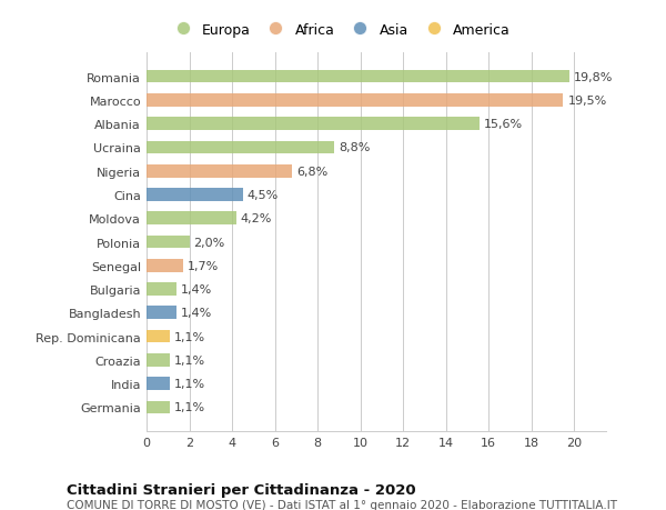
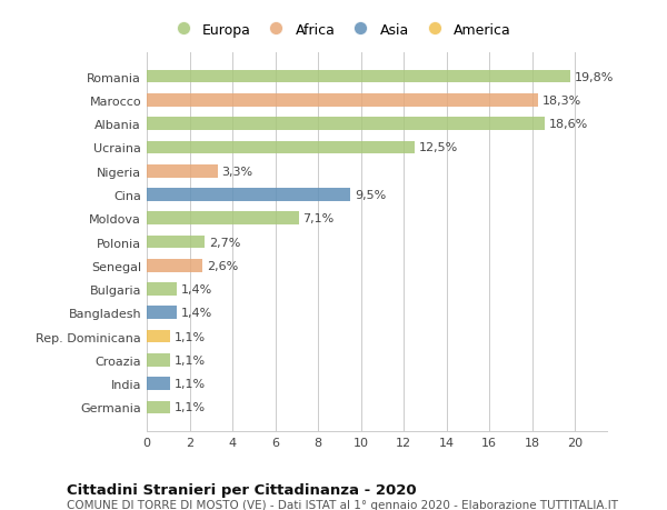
Marocco: 19,5% -> 18,3%
Albania: 15,6% -> 18,6%
Ucraina: 8,8% -> 12,5%
Nigeria: 6,8% -> 3,3%
Cina: 4,5% -> 9,5%
Moldova: 4,2% -> 7,1%
Polonia: 2,0% -> 2,7%
Senegal: 1,7% -> 2,6%
